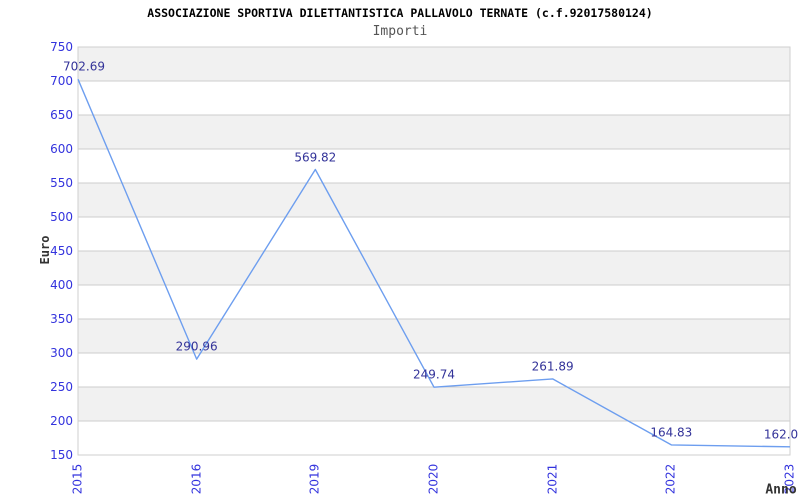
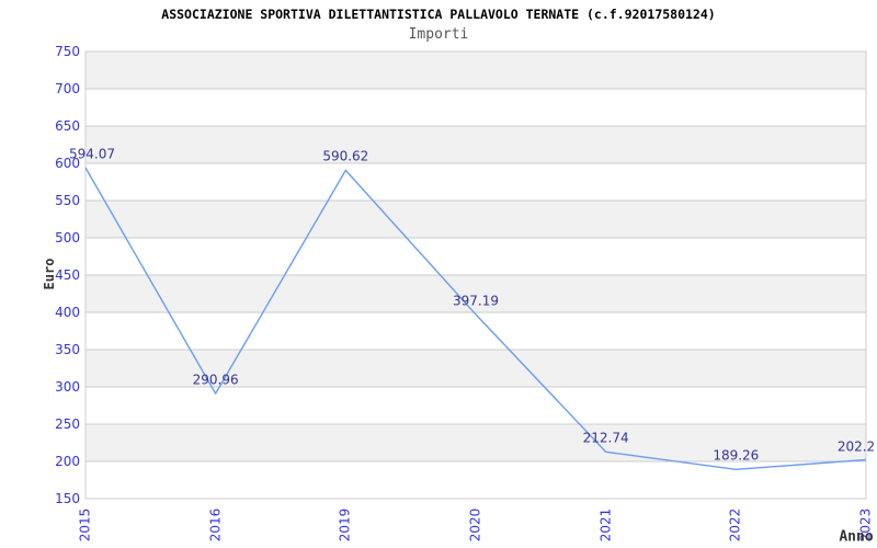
2015: 702.69 -> 594.07
2019: 569.82 -> 590.62
2020: 249.74 -> 397.19
2021: 261.89 -> 212.74
2022: 164.83 -> 189.26
2023: 162.0 -> 202.2
